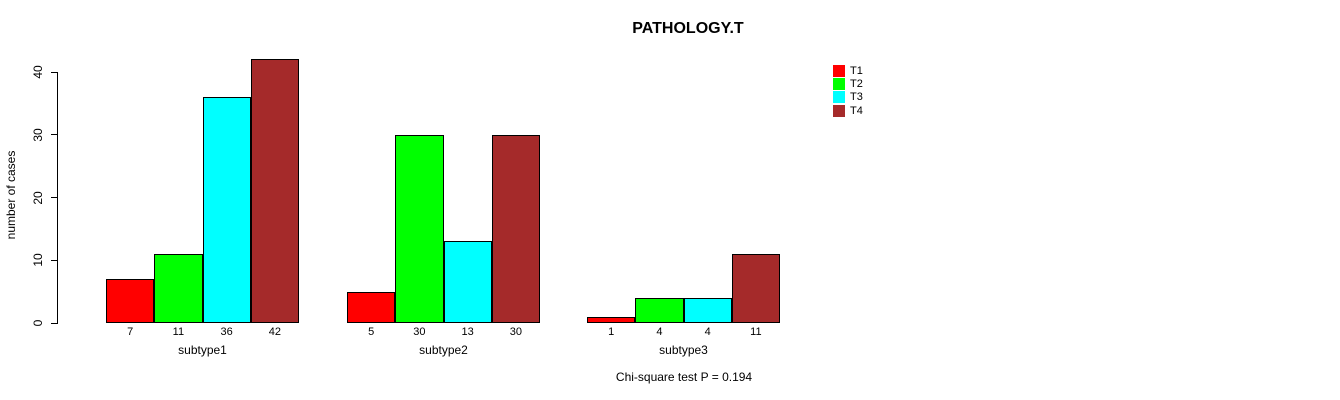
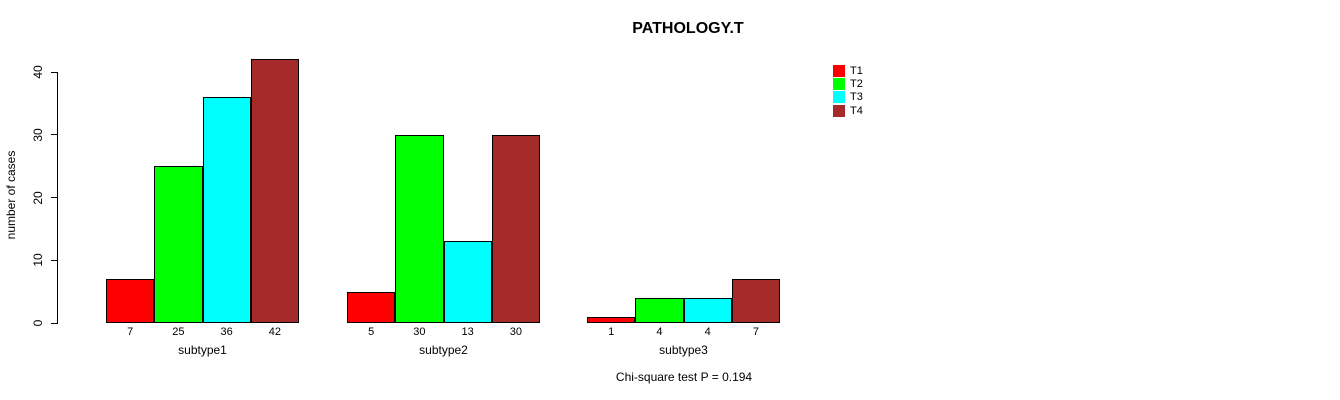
T2/subtype1: 11 -> 25
T4/subtype3: 11 -> 7
